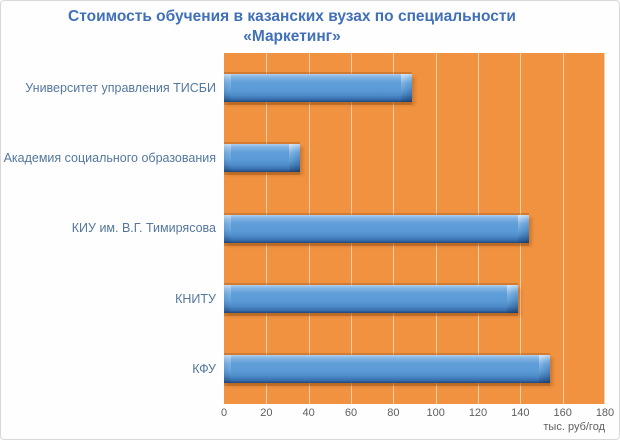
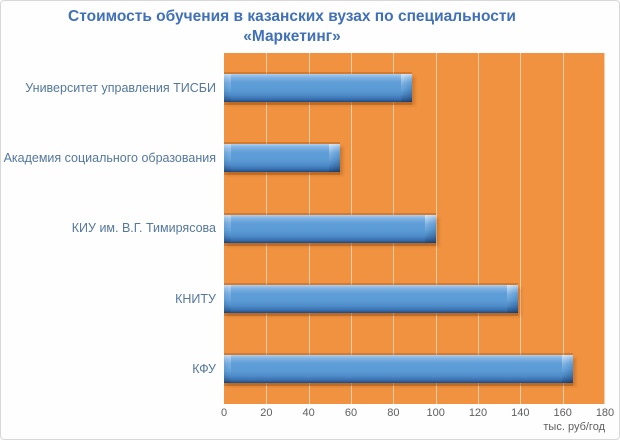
Академия социального образования: 36 -> 55
КИУ им. В.Г. Тимирясова: 144 -> 100
КФУ: 154 -> 165
